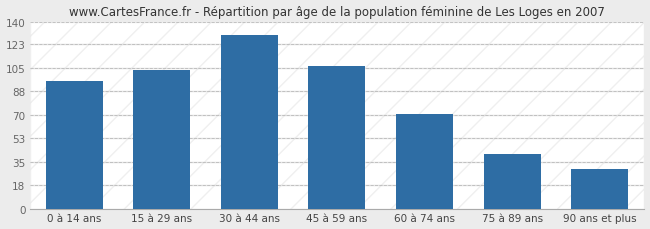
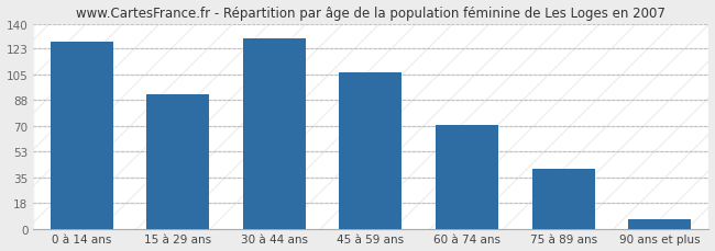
0 à 14 ans: 96 -> 128
15 à 29 ans: 104 -> 92
90 ans et plus: 30 -> 7
